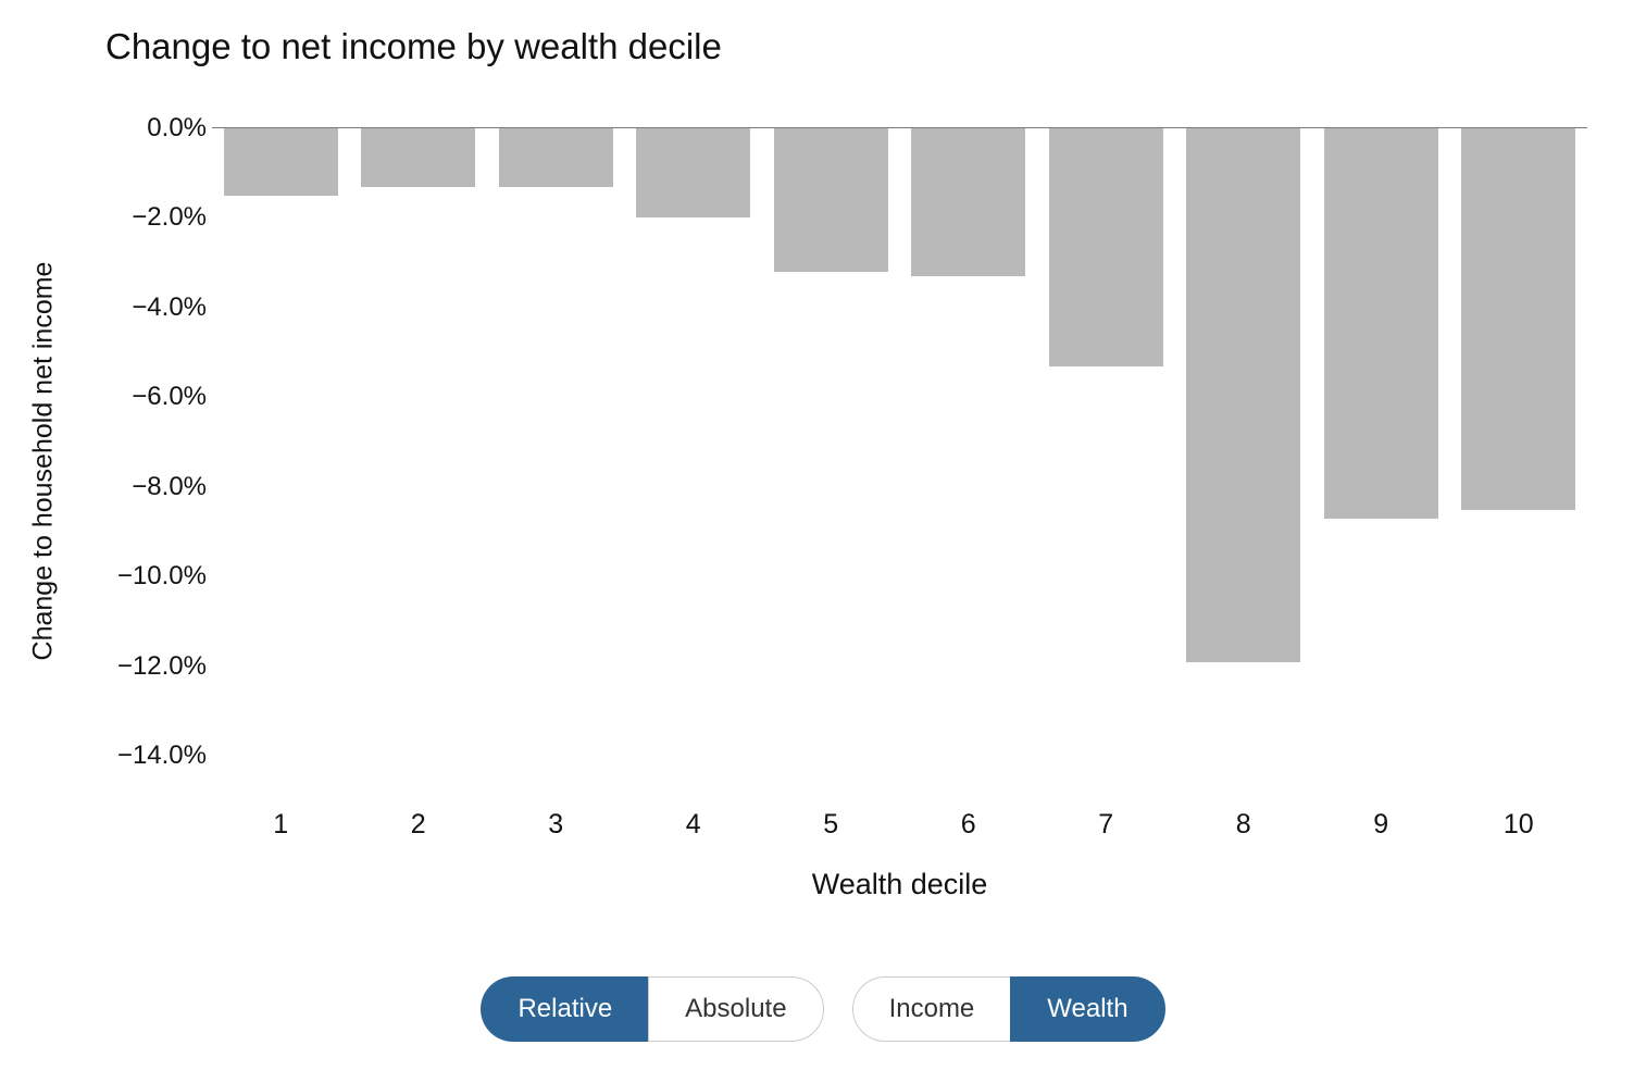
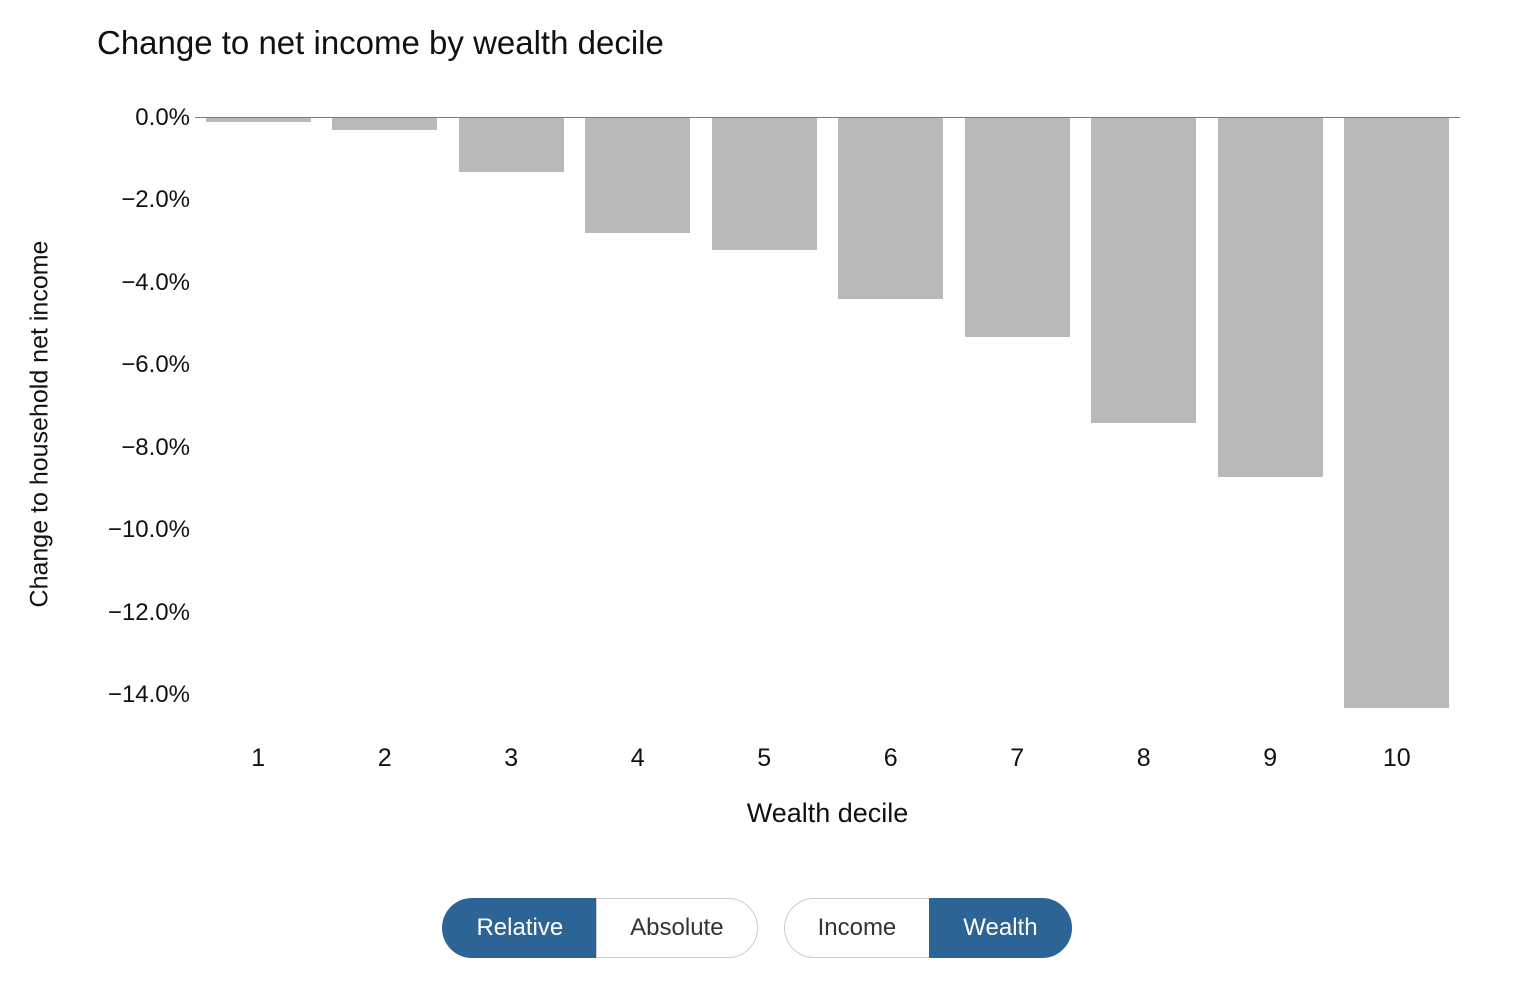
1: -1.5% -> -0.1%
2: -1.3% -> -0.3%
4: -2.0% -> -2.8%
6: -3.3% -> -4.4%
8: -11.9% -> -7.4%
10: -8.5% -> -14.3%
